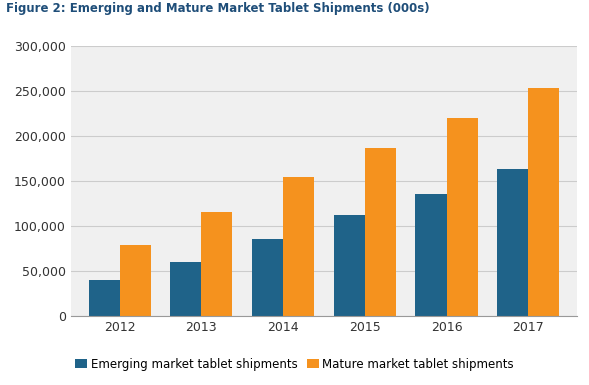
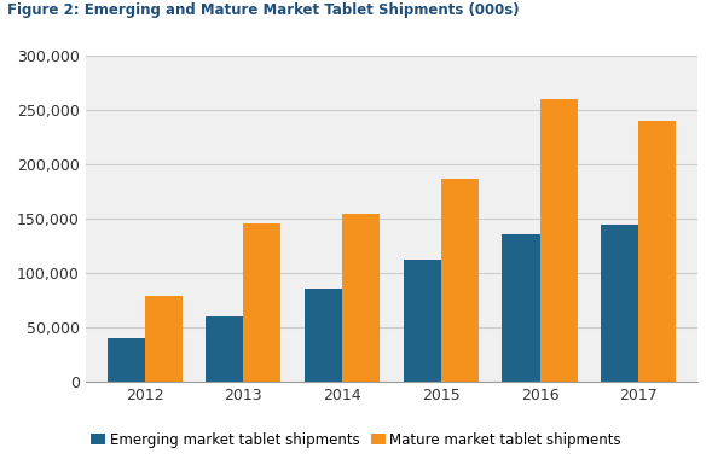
Mature market tablet shipments/2013: 115,000 -> 146,000
Mature market tablet shipments/2016: 220,000 -> 260,000
Emerging market tablet shipments/2017: 163,000 -> 144,000
Mature market tablet shipments/2017: 253,000 -> 240,000
